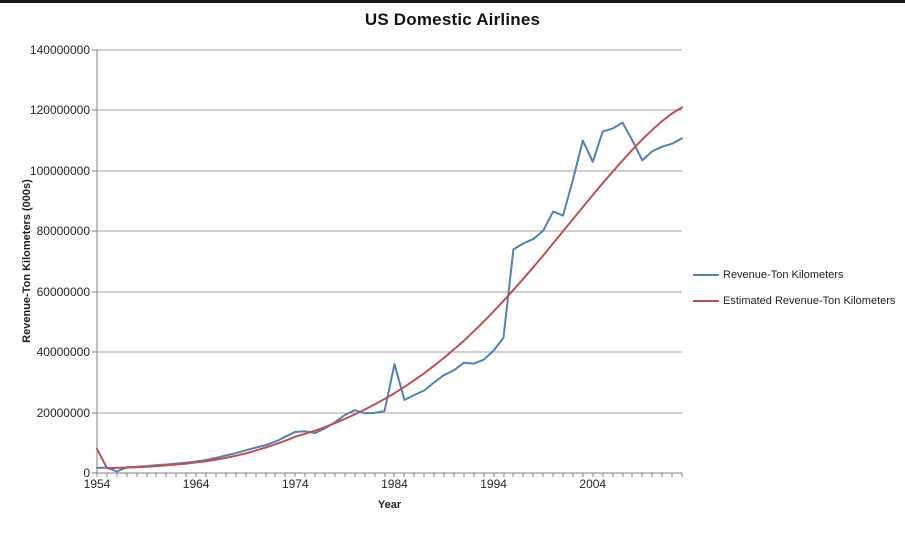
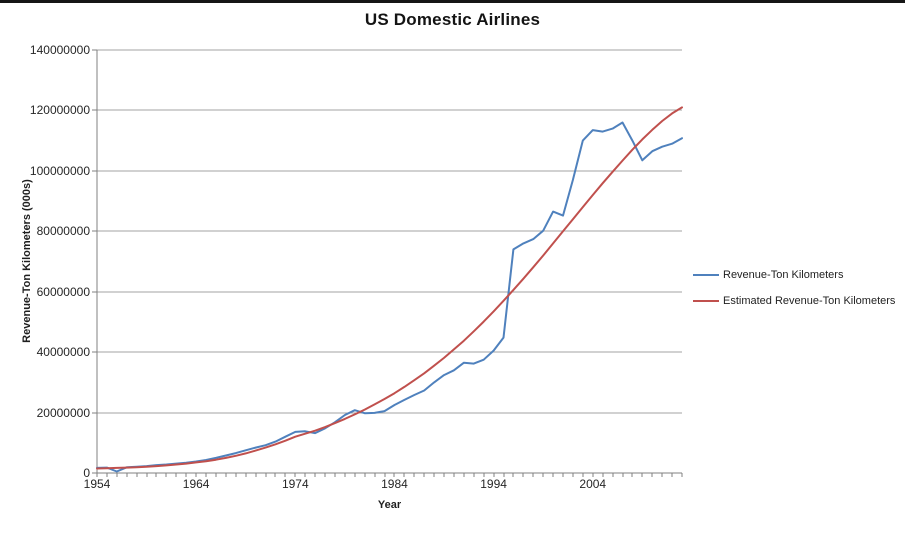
Estimated Revenue-Ton Kilometers/1954: 8000000 -> 2000000
Revenue-Ton Kilometers/1984: 36000000 -> 22000000
Revenue-Ton Kilometers/2004: 103000000 -> 114000000
